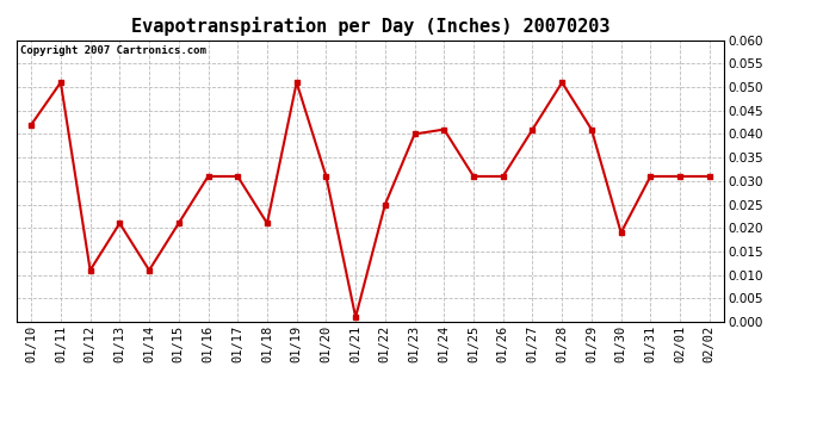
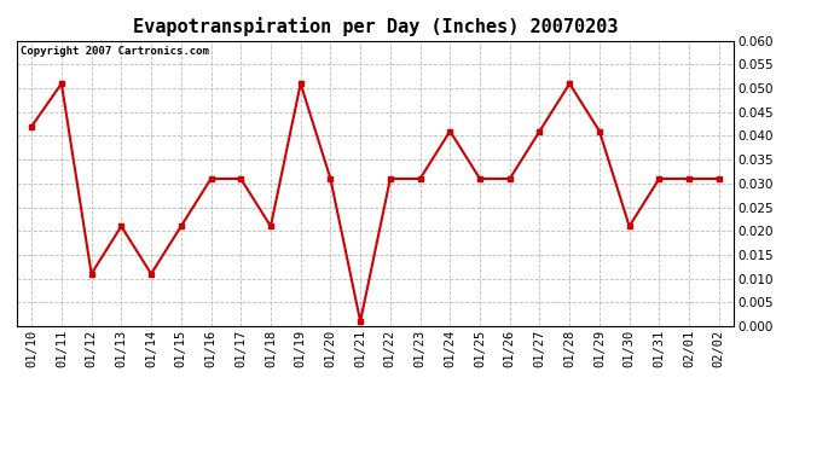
01/22: 0.025 -> 0.031
01/23: 0.040 -> 0.031
01/30: 0.019 -> 0.021
